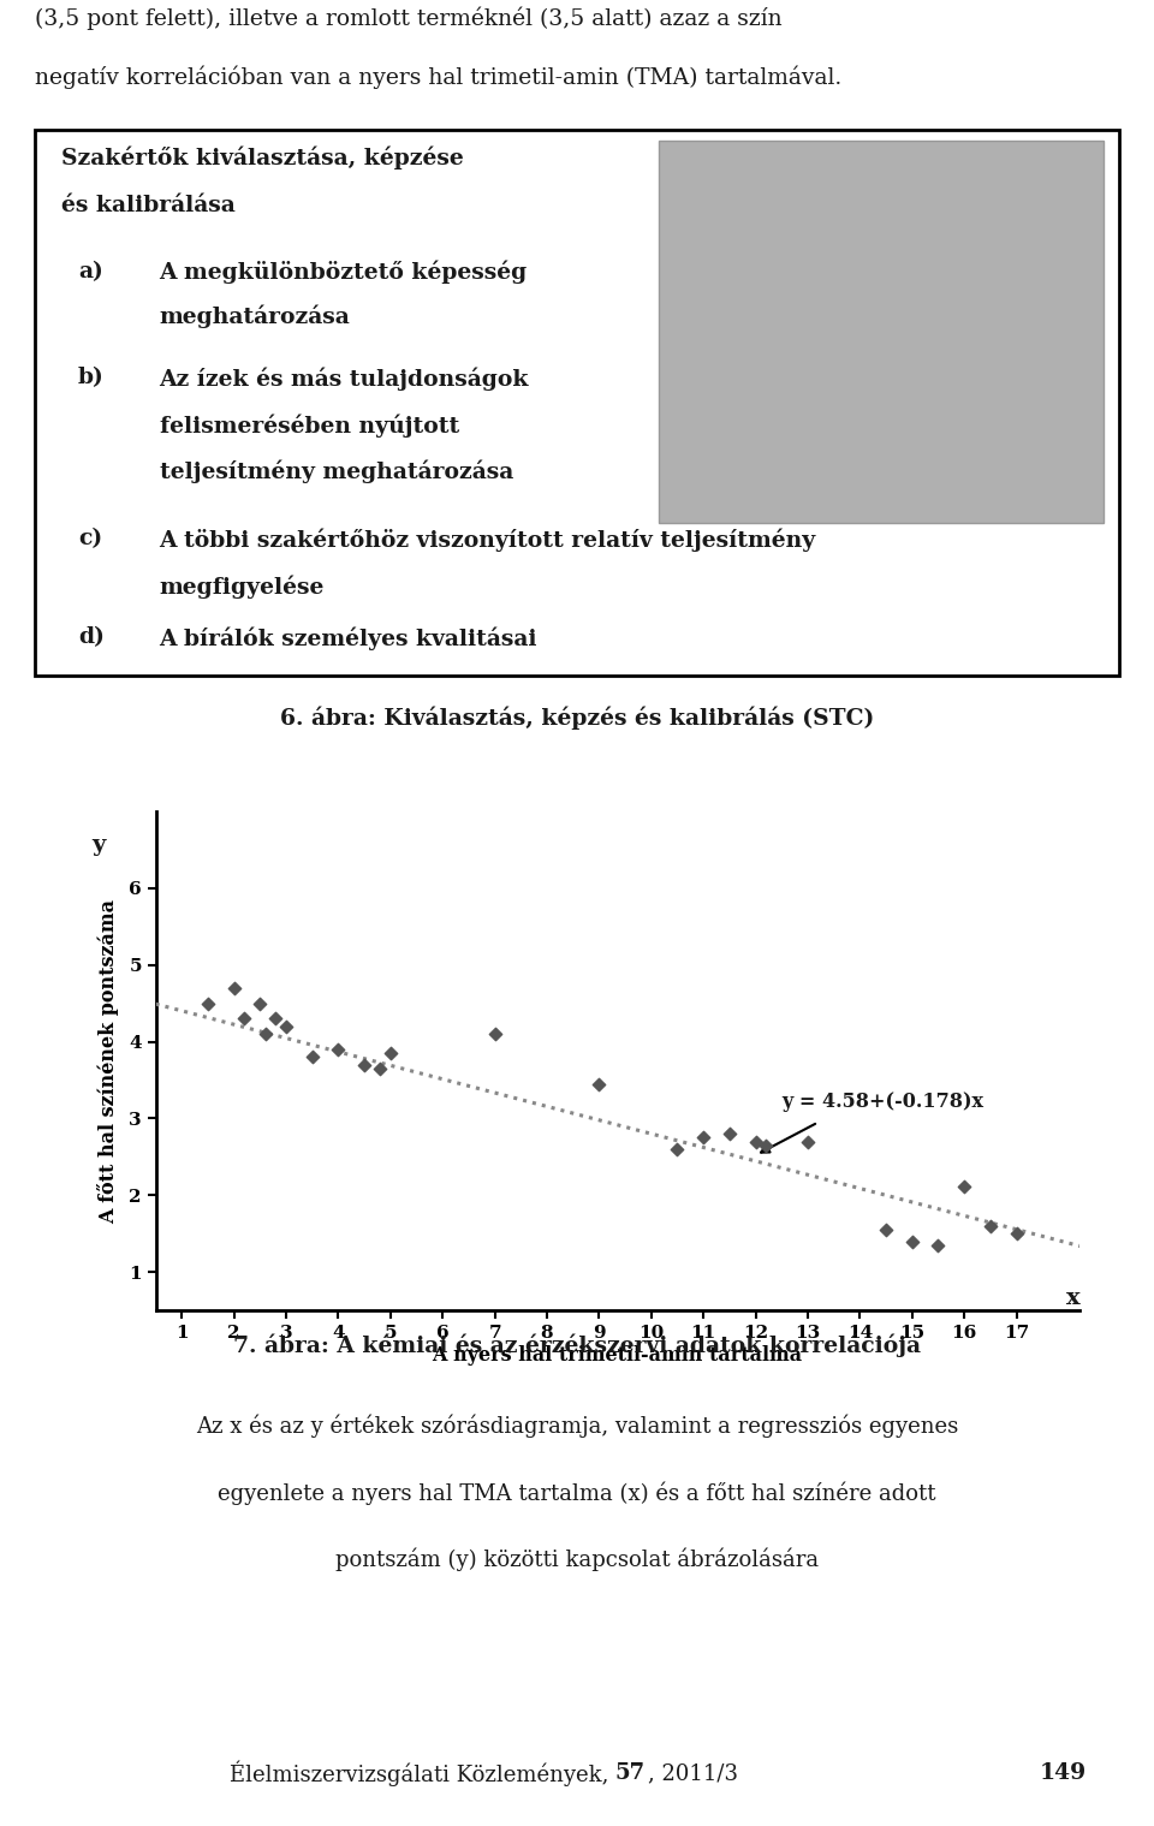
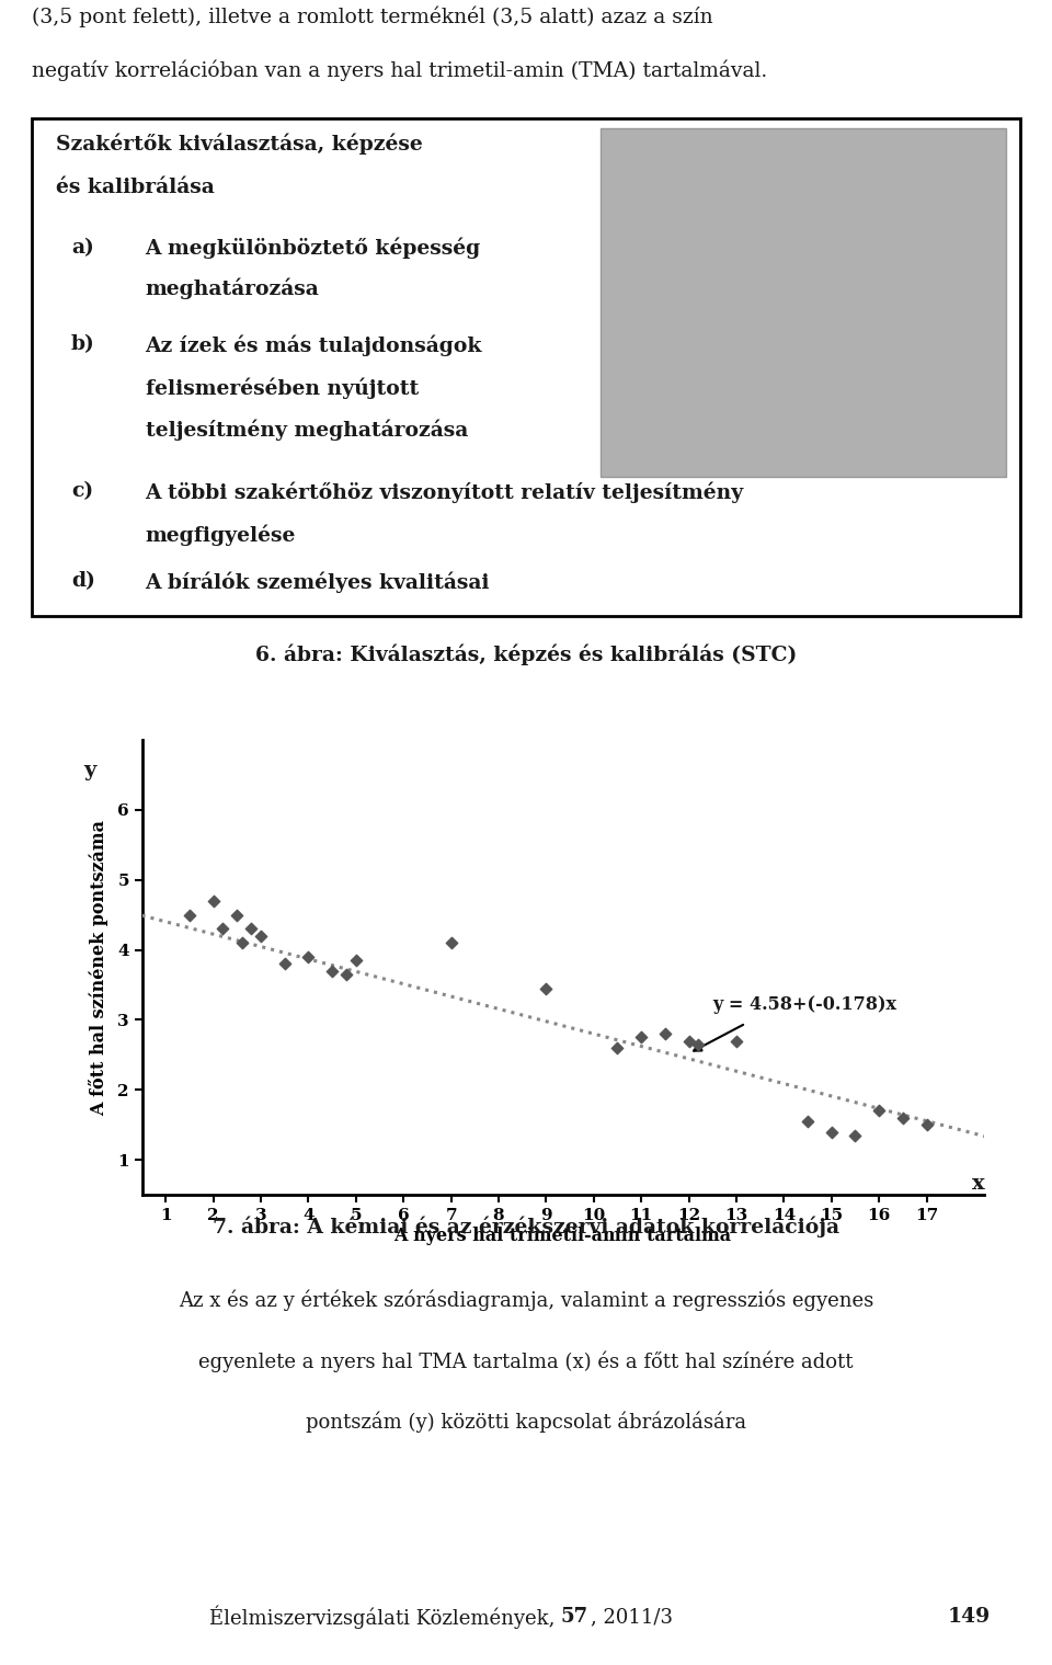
16: 2.12 -> 1.70
